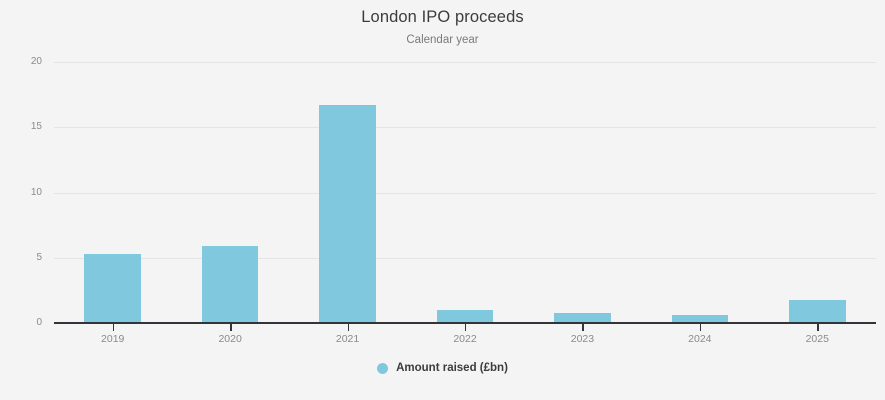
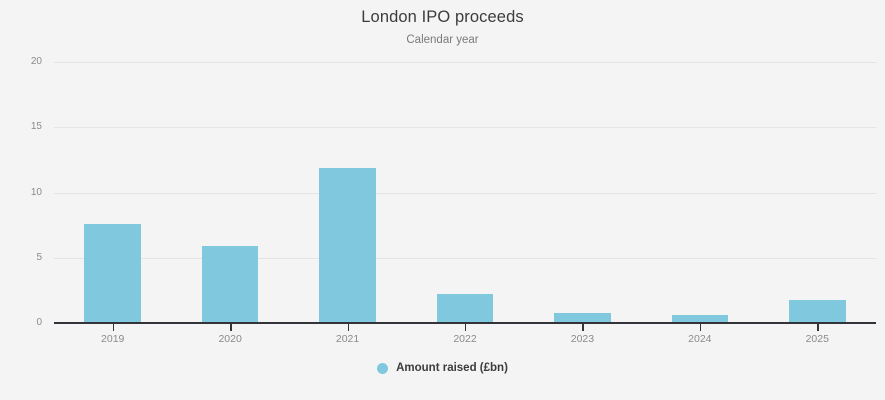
2019: 5.3 -> 7.6
2021: 16.7 -> 11.9
2022: 1.0 -> 2.2
